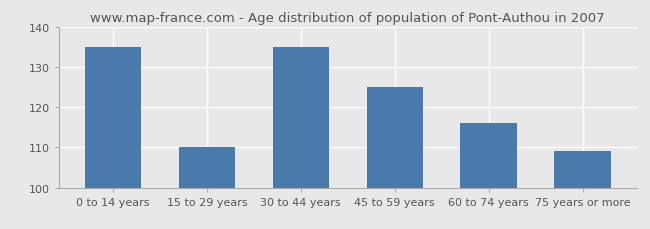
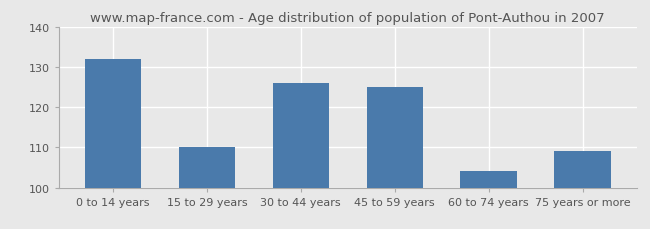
0 to 14 years: 135 -> 132
30 to 44 years: 135 -> 126
60 to 74 years: 116 -> 104
